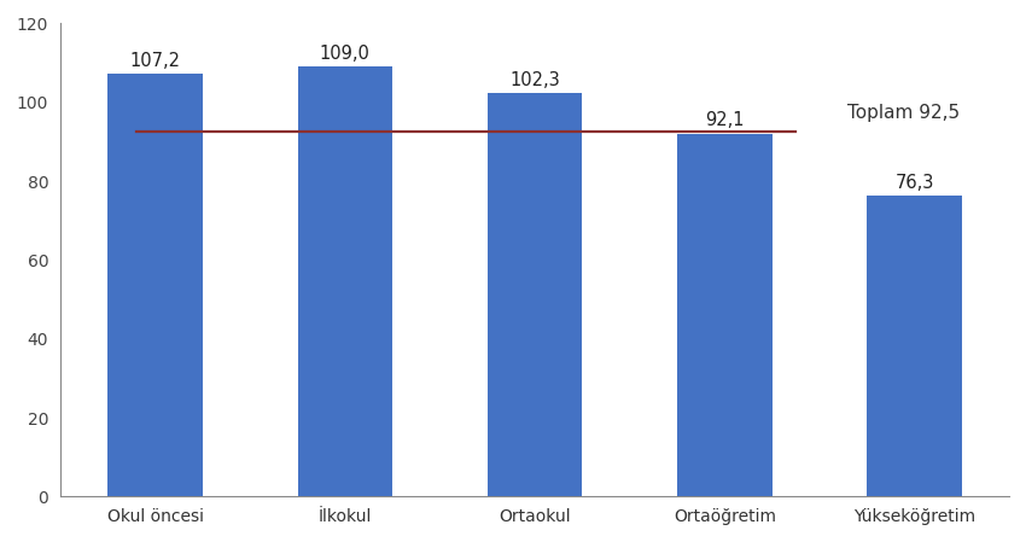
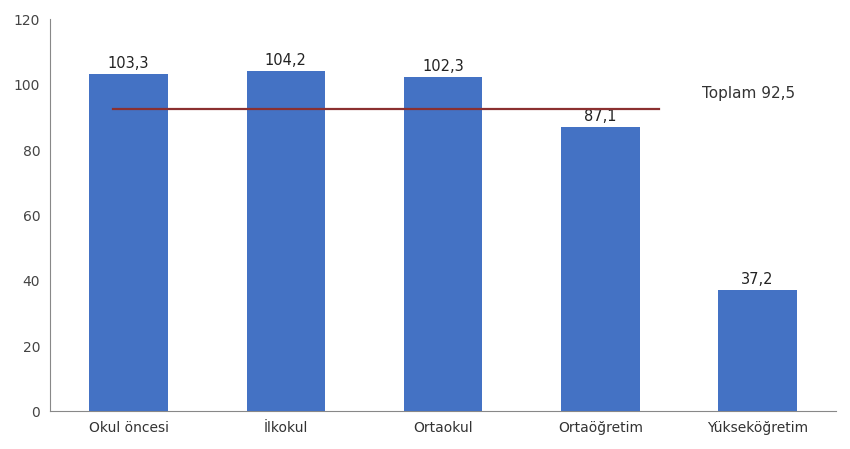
Okul öncesi: 107,2 -> 103,3
İlkokul: 109,0 -> 104,2
Ortaöğretim: 92,1 -> 87,1
Yükseköğretim: 76,3 -> 37,2
